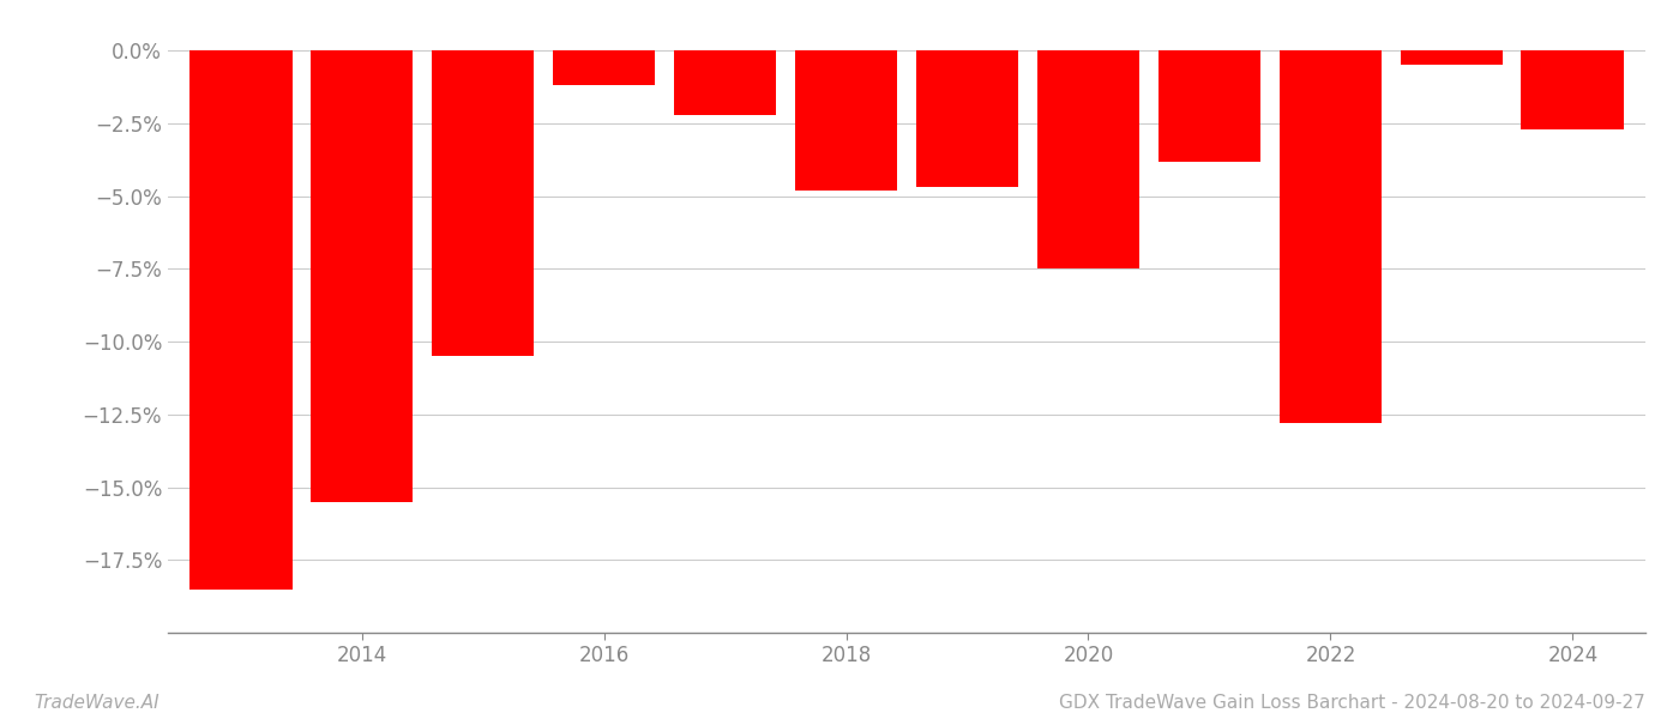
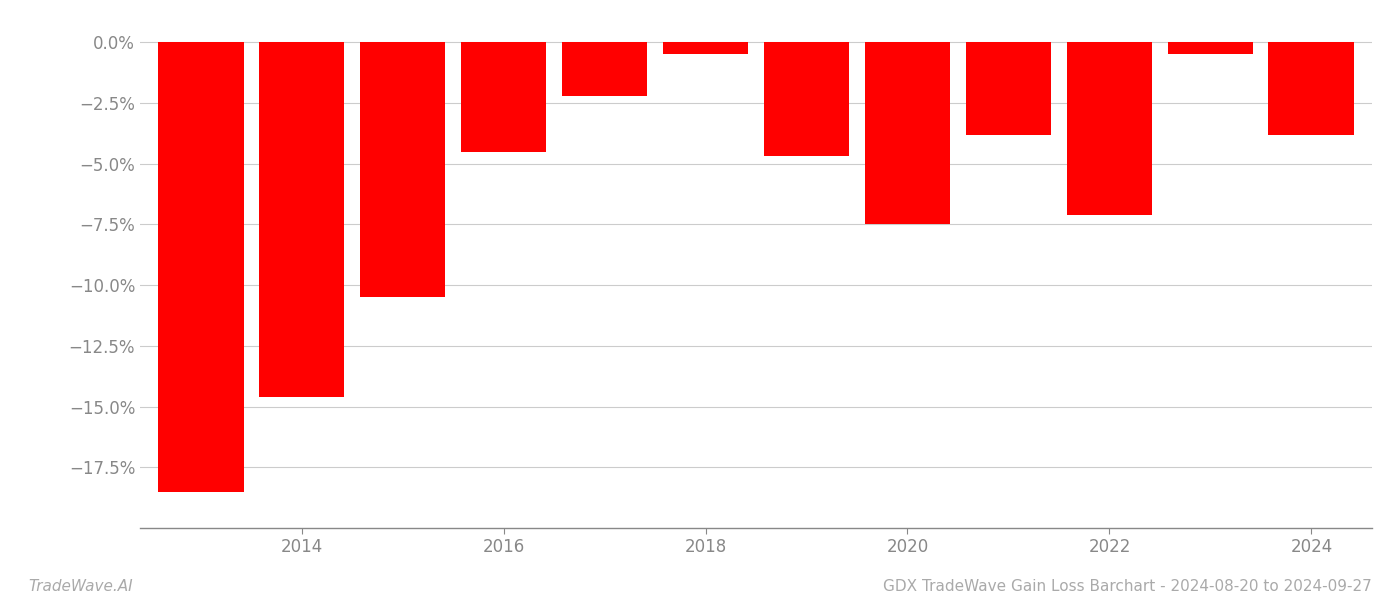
2014: -15.5% -> -14.6%
2016: -1.2% -> -4.5%
2018: -4.8% -> -0.5%
2022: -12.8% -> -7.1%
2024: -2.7% -> -3.8%
